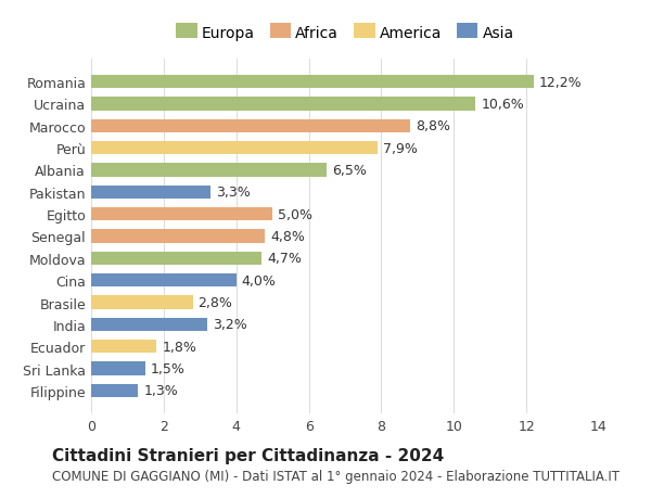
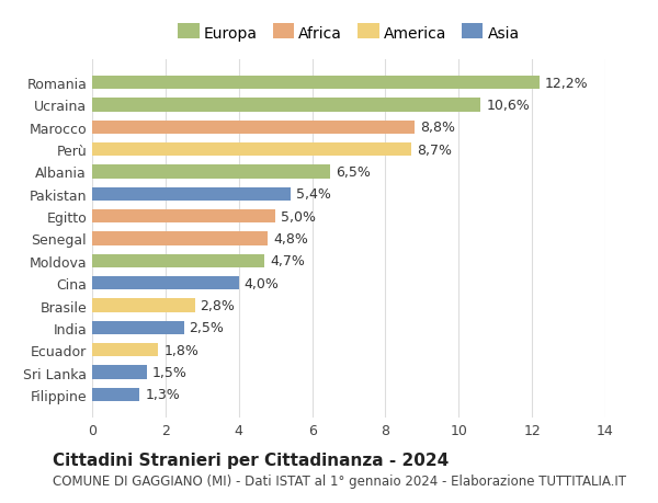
Perù: 7,9% -> 8,7%
Pakistan: 3,3% -> 5,4%
India: 3,2% -> 2,5%
